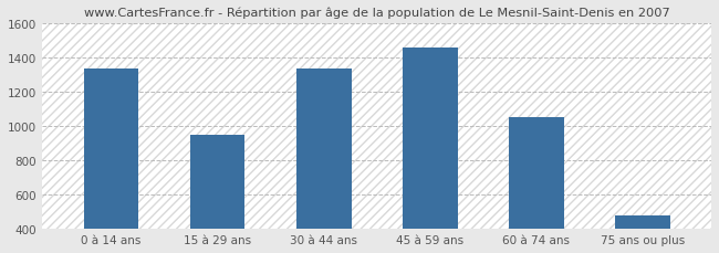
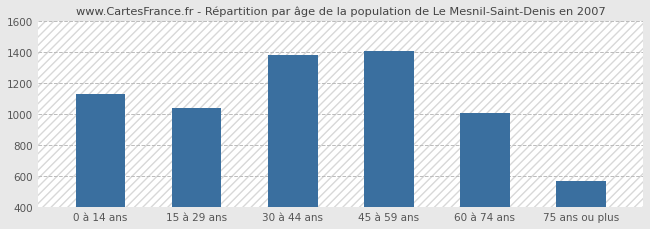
0 à 14 ans: 1340 -> 1130
15 à 29 ans: 950 -> 1040
30 à 44 ans: 1340 -> 1380
45 à 59 ans: 1460 -> 1410
60 à 74 ans: 1060 -> 1010
75 ans ou plus: 480 -> 570
